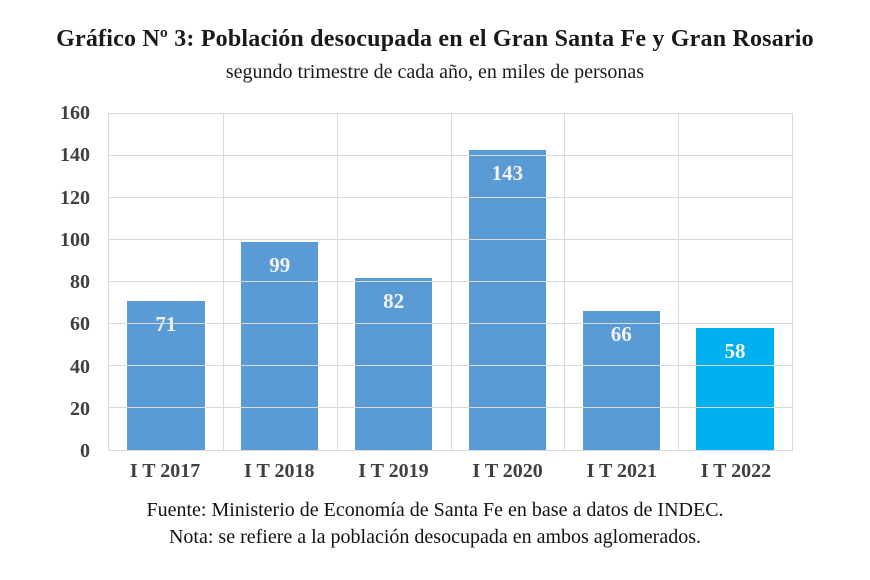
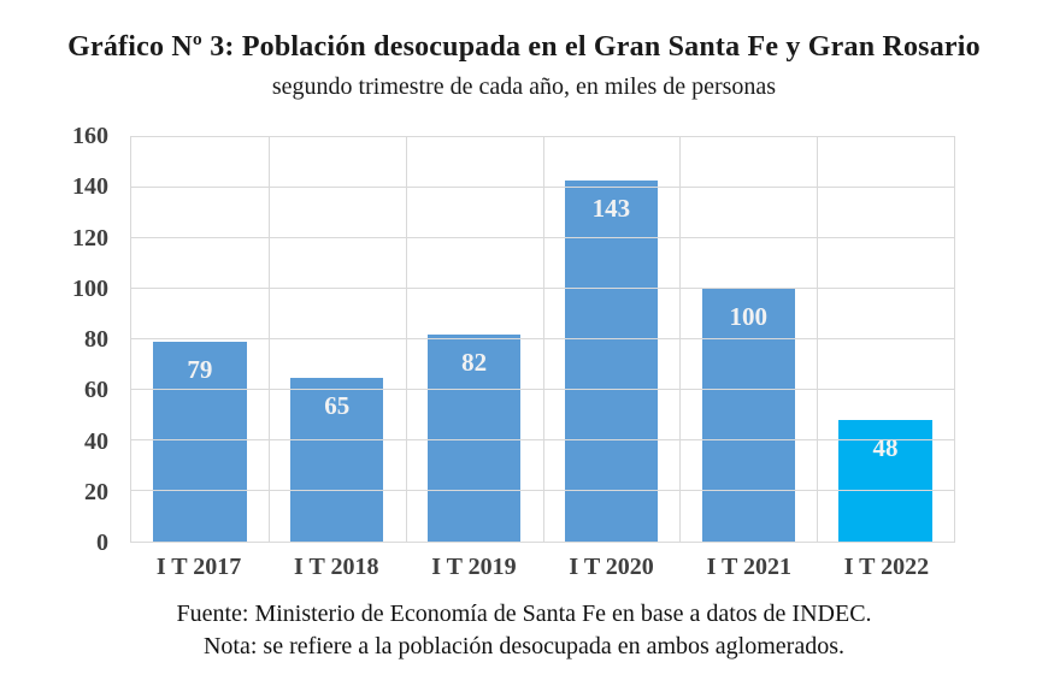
I T 2017: 71 -> 79
I T 2018: 99 -> 65
I T 2021: 66 -> 100
I T 2022: 58 -> 48
